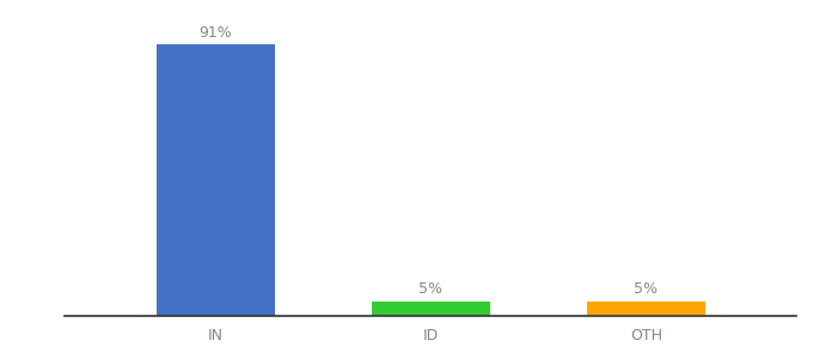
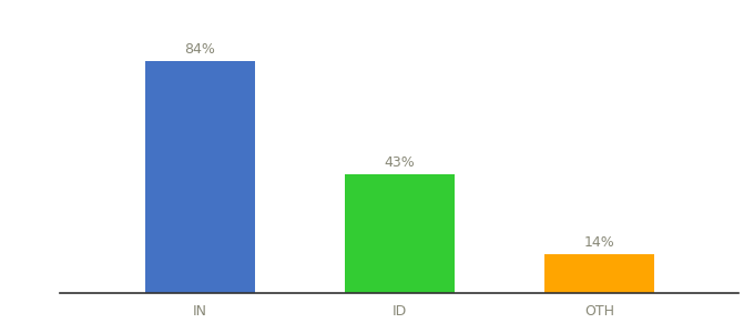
IN: 91% -> 84%
ID: 5% -> 43%
OTH: 5% -> 14%
